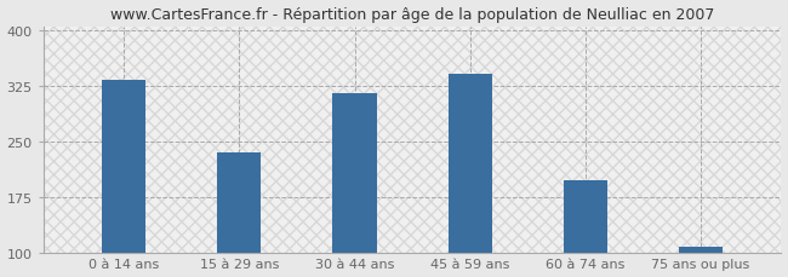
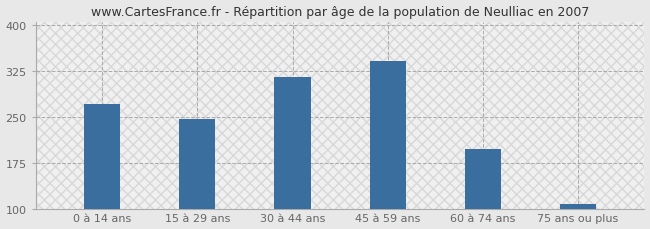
0 à 14 ans: 332 -> 270
15 à 29 ans: 234 -> 246
